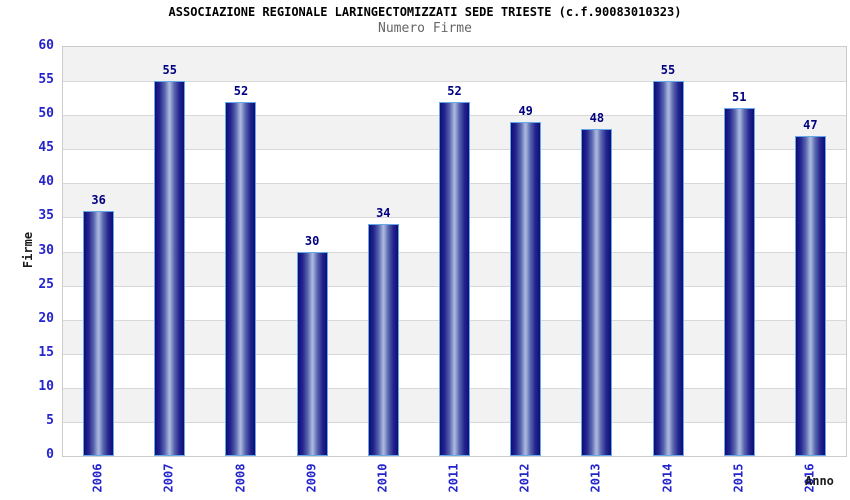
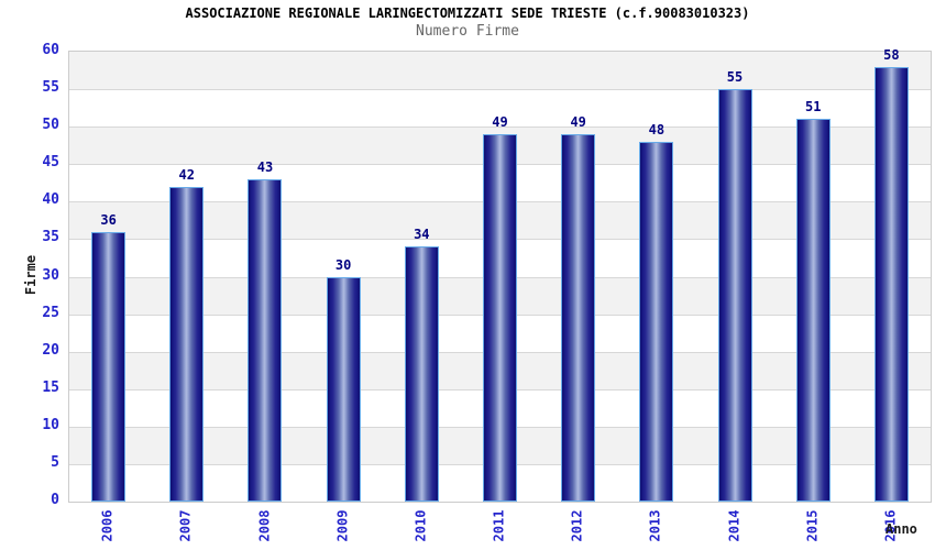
2007: 55 -> 42
2008: 52 -> 43
2011: 52 -> 49
2016: 47 -> 58
